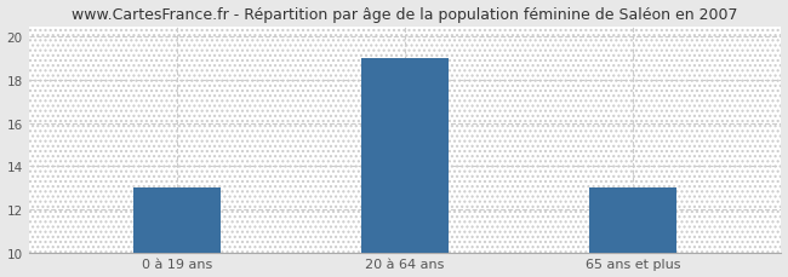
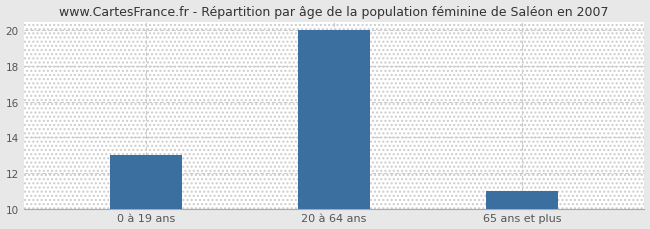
20 à 64 ans: 19 -> 20
65 ans et plus: 13 -> 11
